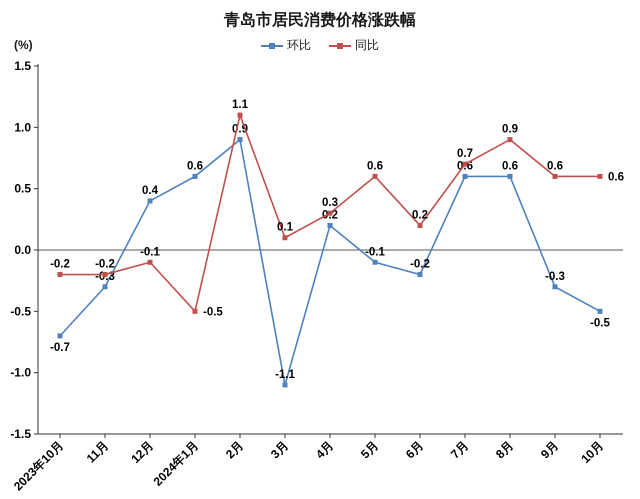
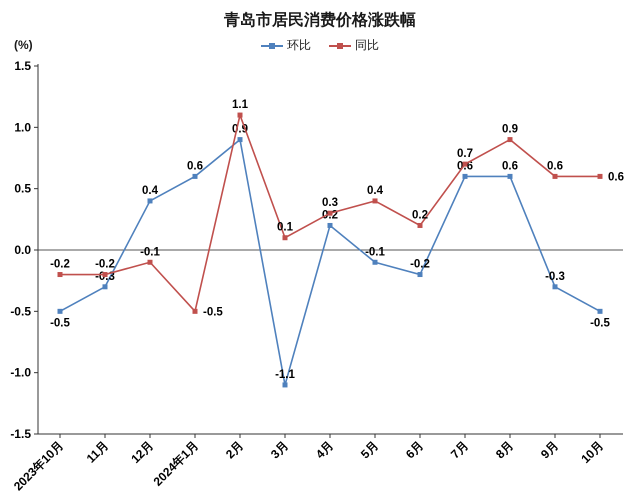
环比/2023年10月: -0.7 -> -0.5
同比/5月: 0.6 -> 0.4
